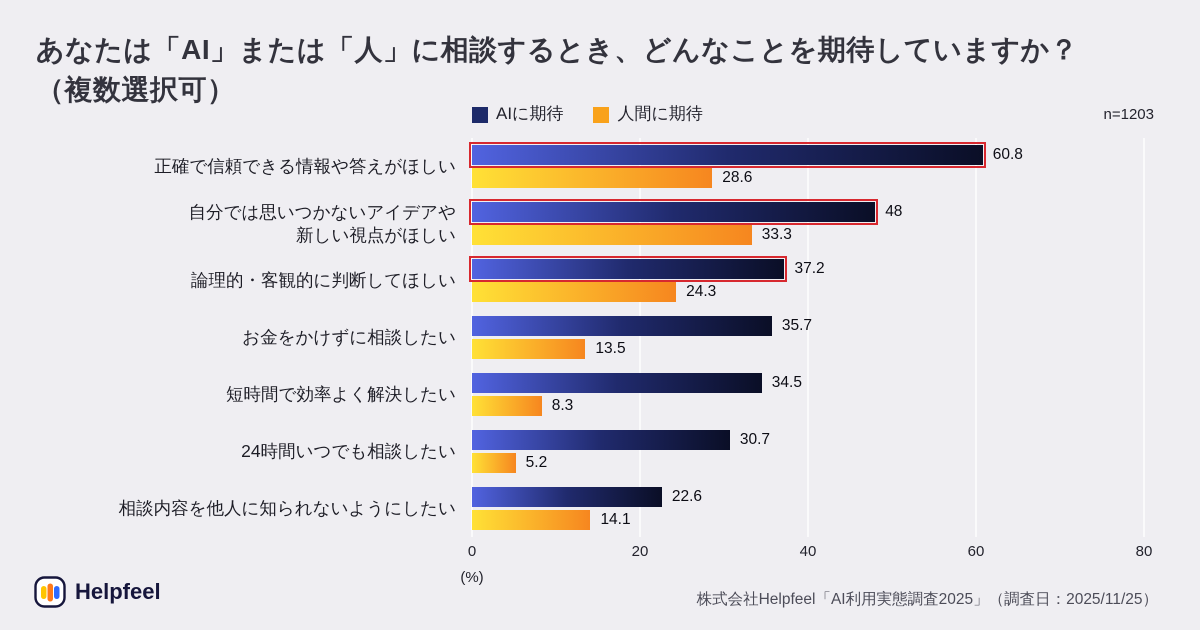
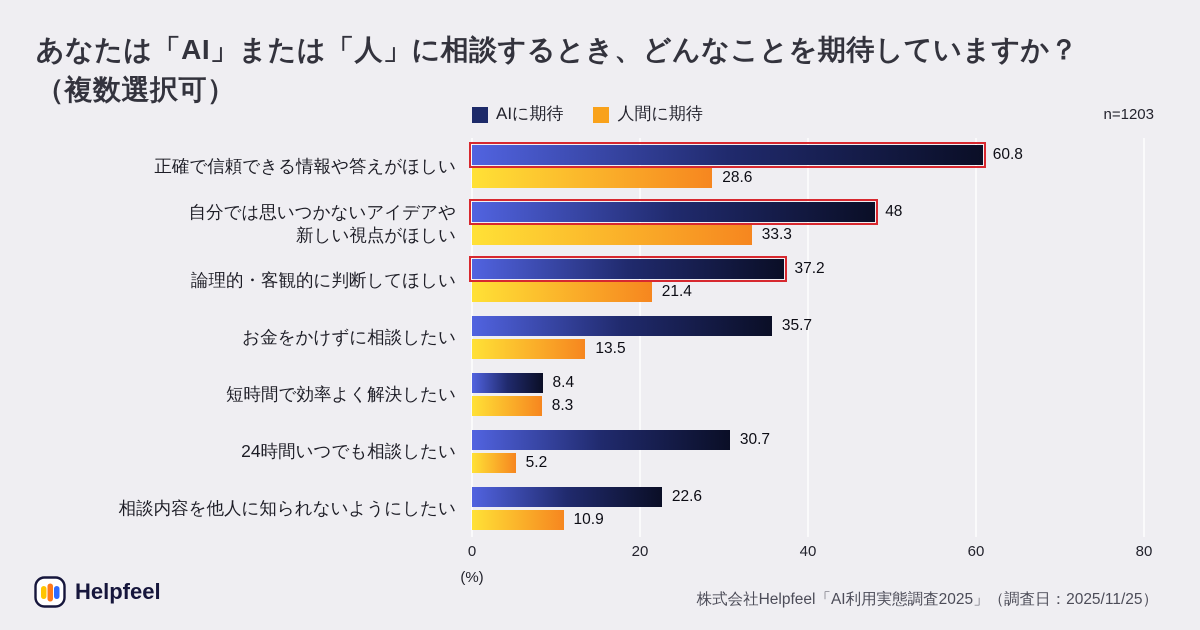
人間に期待/論理的・客観的に判断してほしい: 24.3 -> 21.4
AIに期待/短時間で効率よく解決したい: 34.5 -> 8.4
人間に期待/相談内容を他人に知られないようにしたい: 14.1 -> 10.9
